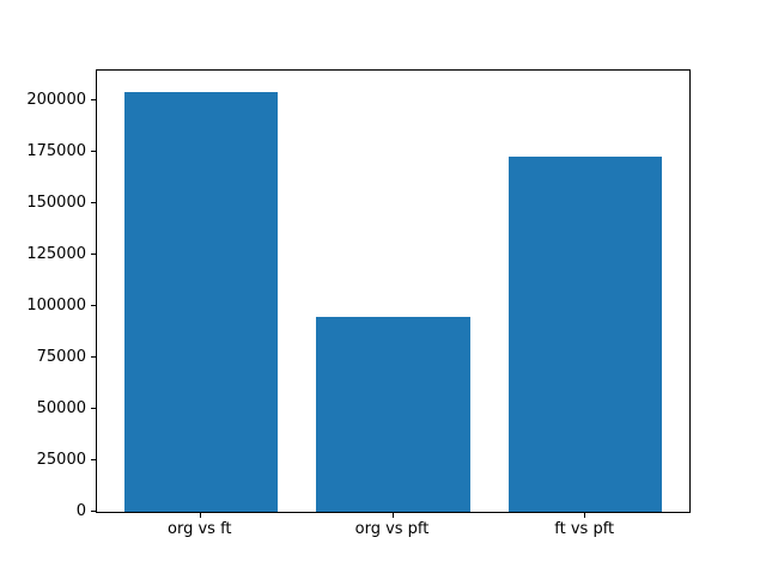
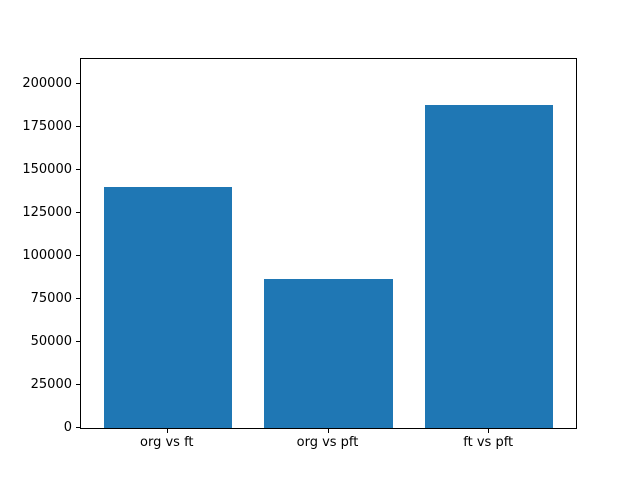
org vs ft: 204000 -> 140000
org vs pft: 95000 -> 87000
ft vs pft: 173000 -> 188000
